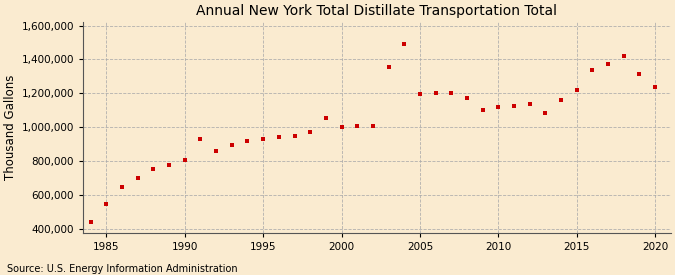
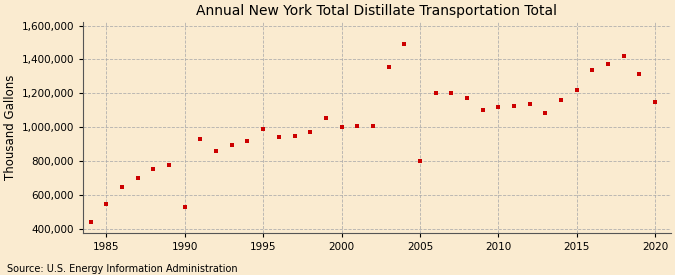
1990: 810,000 -> 530,000
1995: 930,000 -> 990,000
2005: 1,200,000 -> 800,000
2020: 1,240,000 -> 1,150,000
